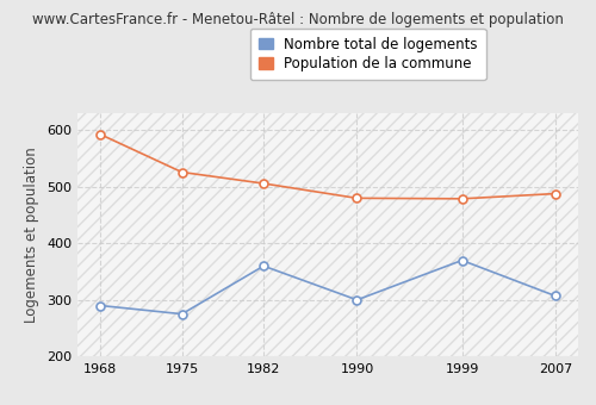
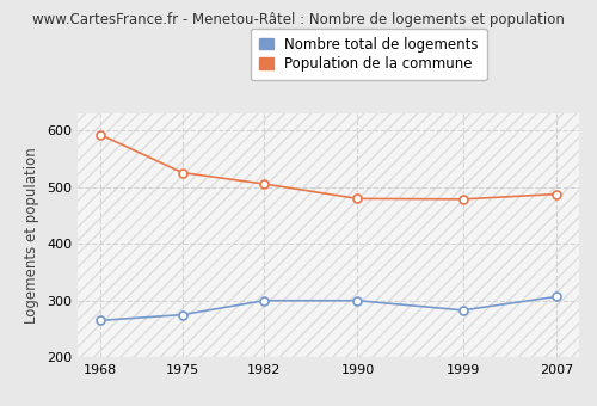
Nombre total de logements/1968: 290 -> 265
Nombre total de logements/1982: 360 -> 300
Nombre total de logements/1999: 370 -> 283
